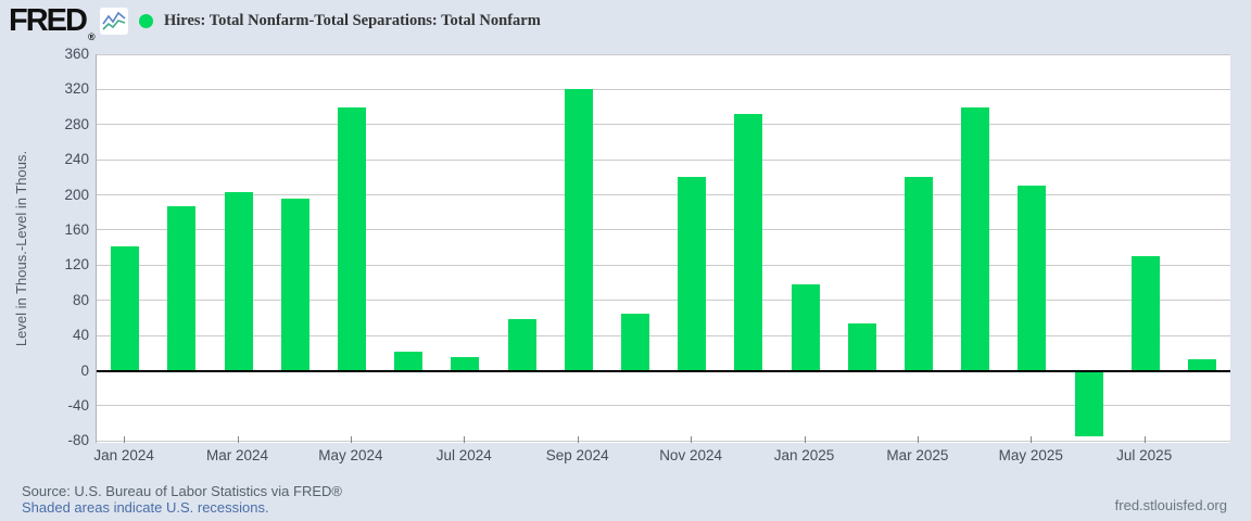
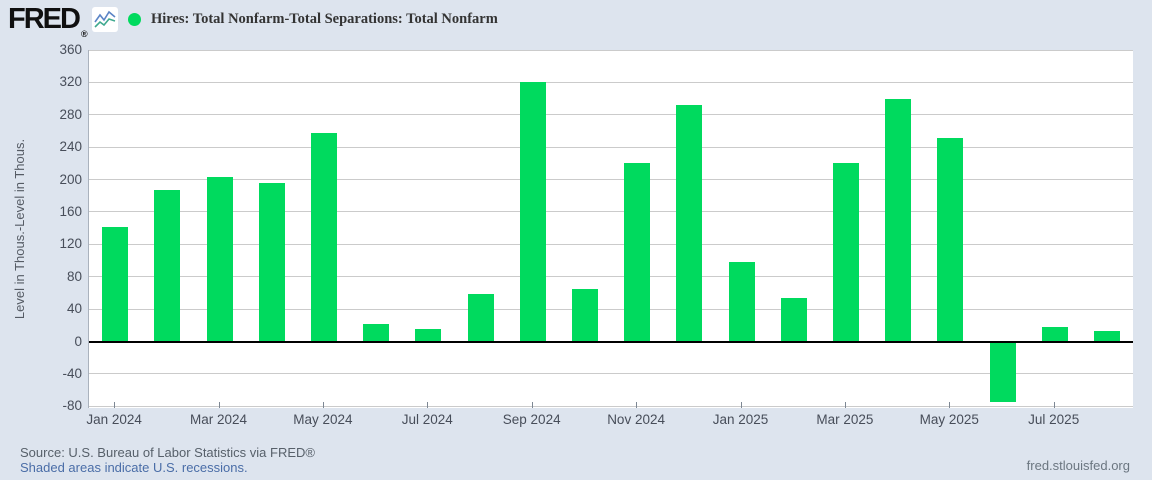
May 2024: 300 -> 260
May 2025: 210 -> 250
Jul 2025: 130 -> 20
